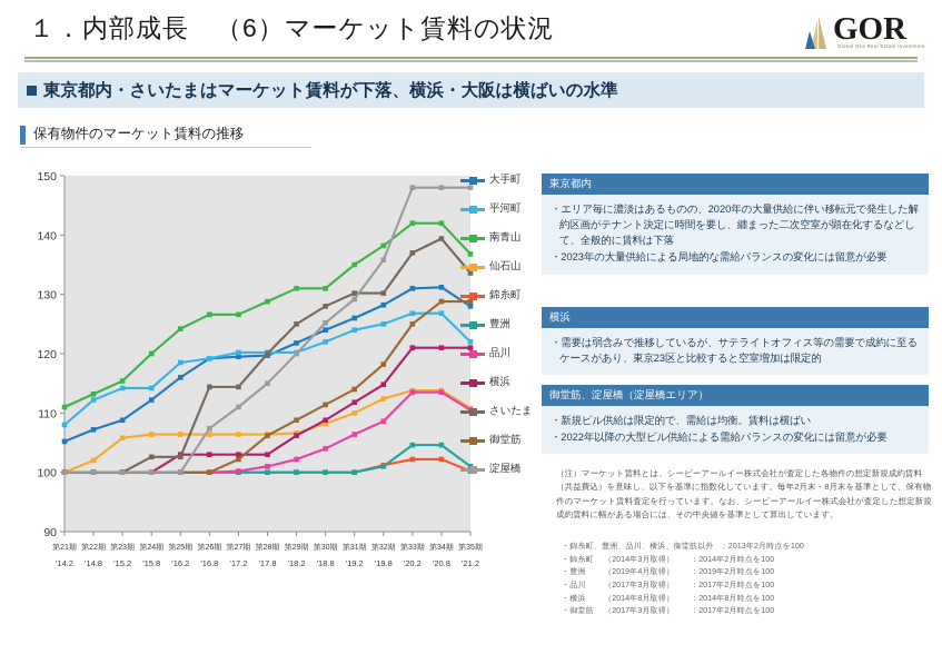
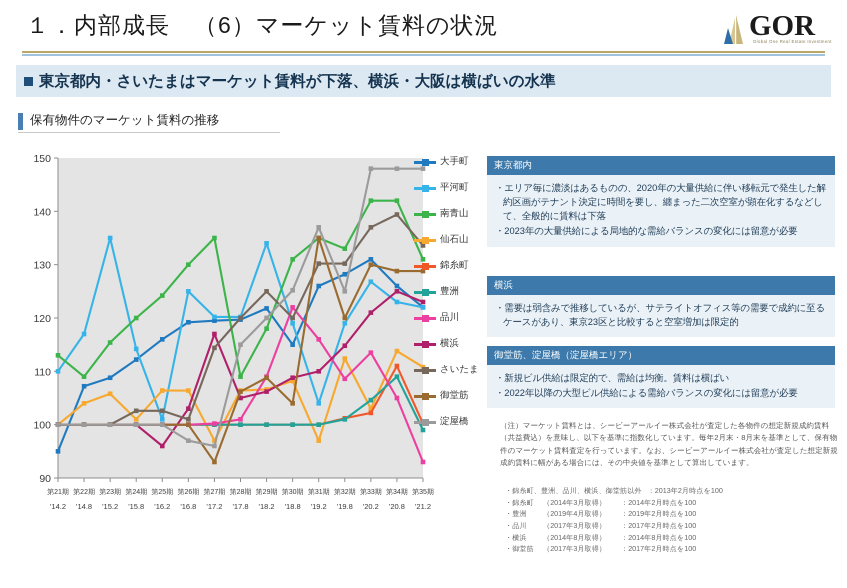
大手町/第21期: 105 -> 95
平河町/第21期: 108 -> 110
南青山/第21期: 111 -> 113
平河町/第22期: 112 -> 117
南青山/第22期: 113 -> 109
仙石山/第22期: 102 -> 104
平河町/第23期: 114 -> 135
仙石山/第24期: 106 -> 101
平河町/第25期: 118 -> 101
横浜/第25期: 103 -> 96
平河町/第26期: 119 -> 125
南青山/第26期: 127 -> 130
さいたま/第26期: 114 -> 101
淀屋橋/第26期: 107 -> 97
南青山/第27期: 127 -> 135
仙石山/第27期: 106 -> 97
横浜/第27期: 103 -> 117
御堂筋/第27期: 102 -> 93
淀屋橋/第27期: 111 -> 96
南青山/第28期: 129 -> 109
横浜/第28期: 103 -> 105
平河町/第29期: 120 -> 134
南青山/第29期: 131 -> 118
品川/第29期: 102 -> 109
大手町/第30期: 124 -> 115
平河町/第30期: 122 -> 119
品川/第30期: 104 -> 122
さいたま/第30期: 128 -> 120
御堂筋/第30期: 111 -> 104
平河町/第31期: 124 -> 104
仙石山/第31期: 110 -> 97
品川/第31期: 106 -> 116
横浜/第31期: 112 -> 110
御堂筋/第31期: 114 -> 135
淀屋橋/第31期: 129 -> 137
平河町/第32期: 125 -> 119
南青山/第32期: 138 -> 133
御堂筋/第32期: 118 -> 120
淀屋橋/第32期: 136 -> 125
仙石山/第33期: 114 -> 103
御堂筋/第33期: 125 -> 130
大手町/第34期: 131 -> 126
平河町/第34期: 127 -> 123
錦糸町/第34期: 102 -> 111
豊洲/第34期: 105 -> 109
品川/第34期: 114 -> 105
横浜/第34期: 121 -> 125
大手町/第35期: 128 -> 122
南青山/第35期: 137 -> 131
豊洲/第35期: 101 -> 99
品川/第35期: 110 -> 93
横浜/第35期: 121 -> 123
